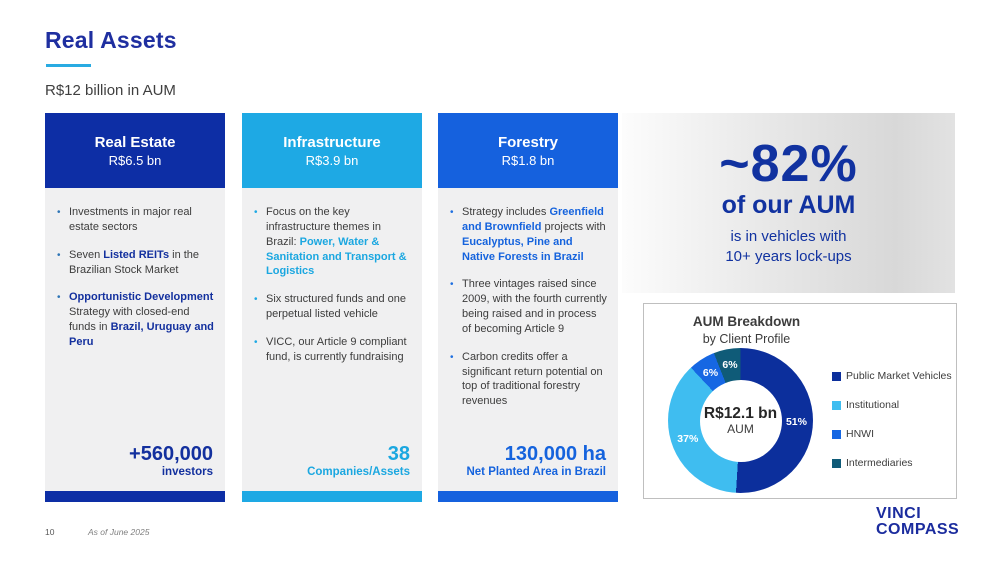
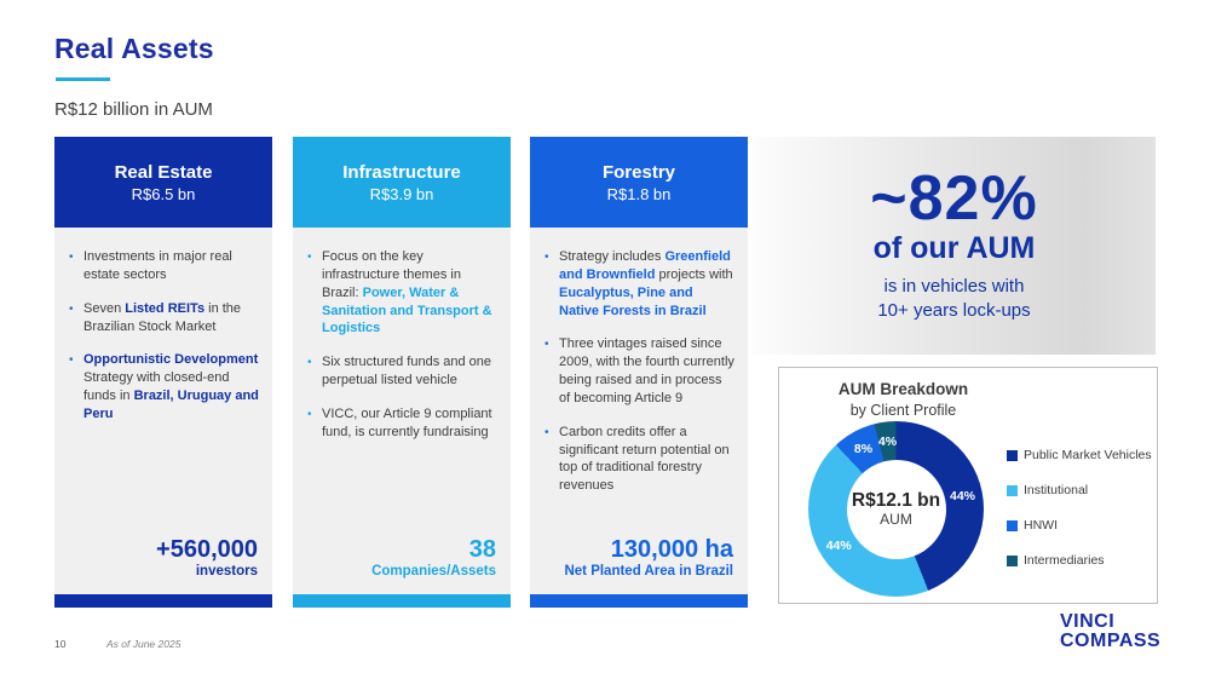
Public Market Vehicles: 51% -> 44%
Institutional: 37% -> 44%
HNWI: 6% -> 8%
Intermediaries: 6% -> 4%
